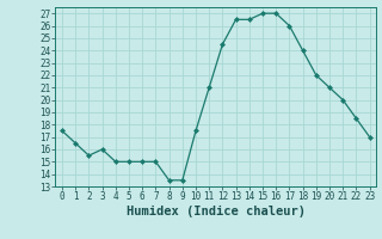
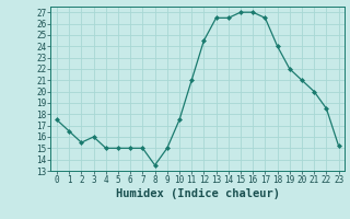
9: 13.5 -> 15.0
17: 26.0 -> 26.5
23: 17.0 -> 15.2
